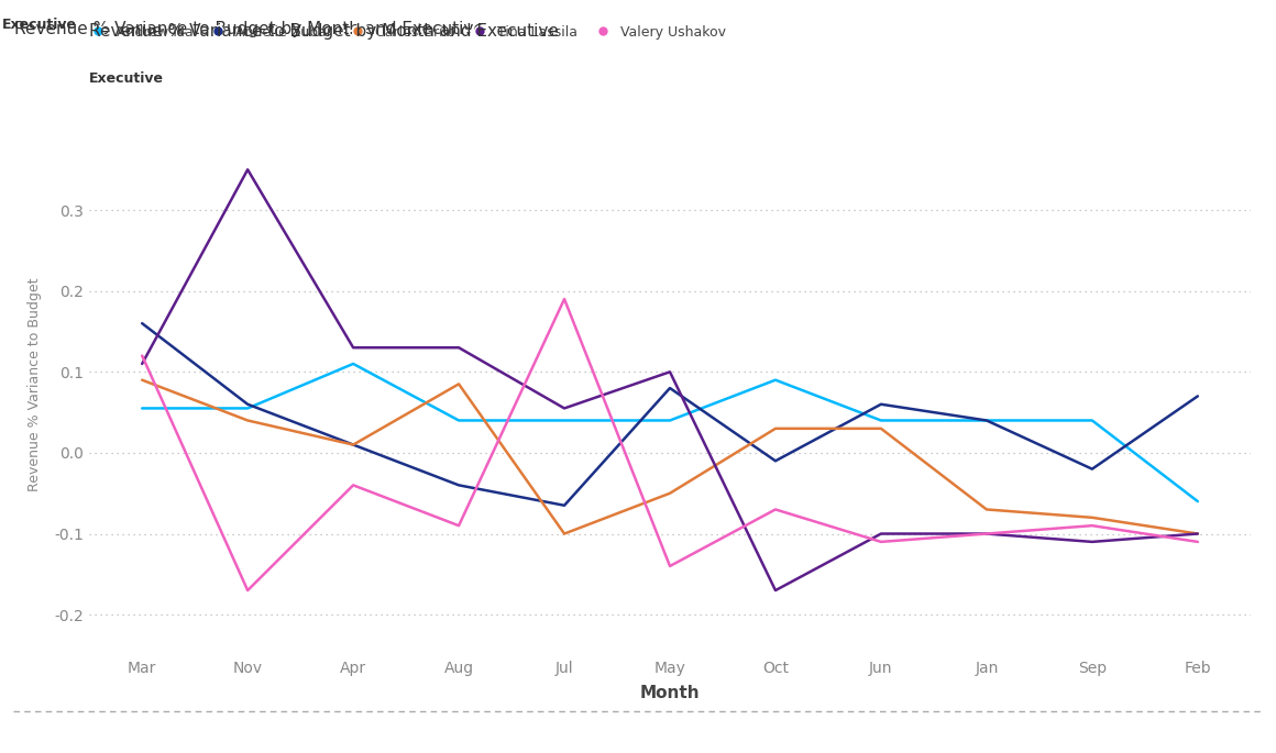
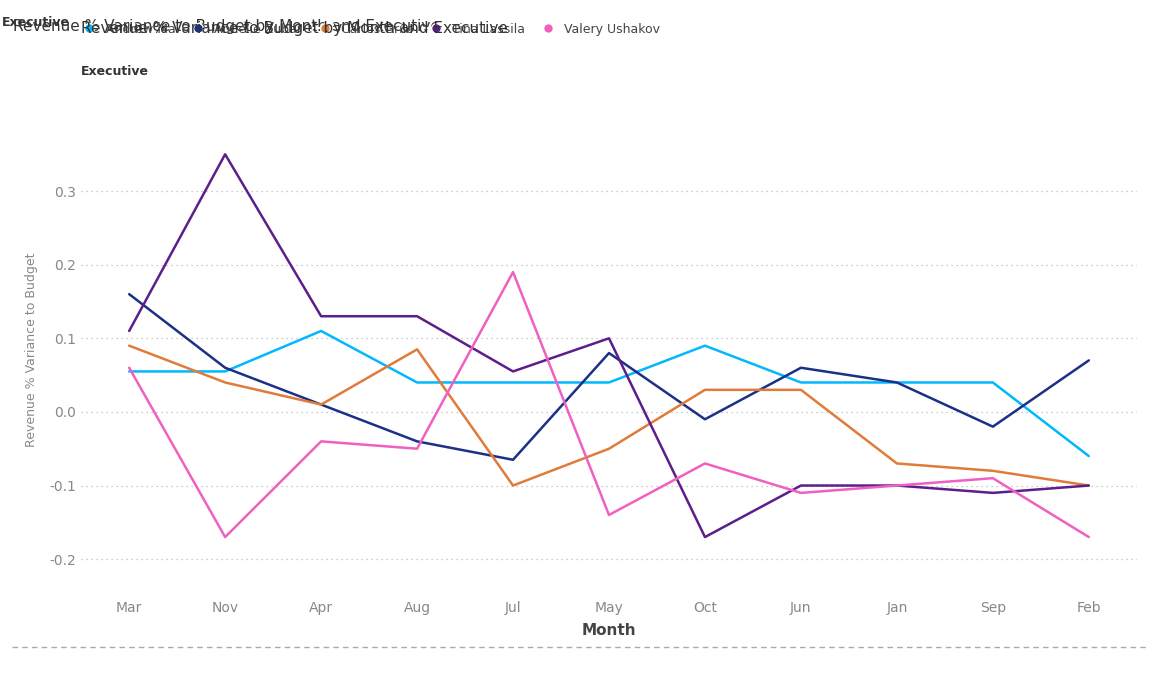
Valery Ushakov/Mar: 0.12 -> 0.06
Valery Ushakov/Aug: -0.09 -> -0.05
Valery Ushakov/Feb: -0.11 -> -0.17
